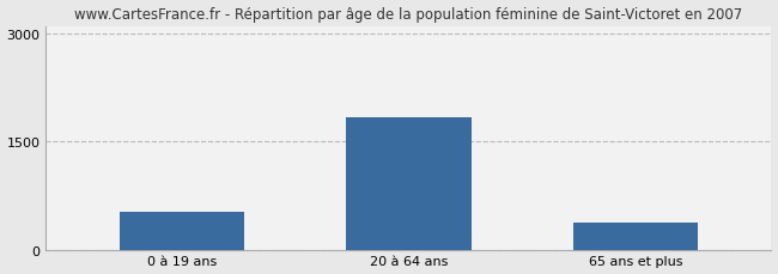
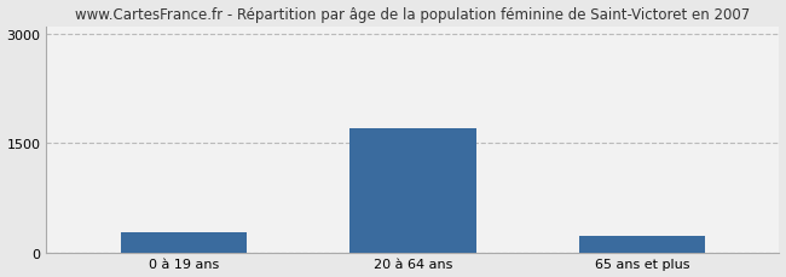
0 à 19 ans: 520 -> 270
20 à 64 ans: 1840 -> 1700
65 ans et plus: 380 -> 220
